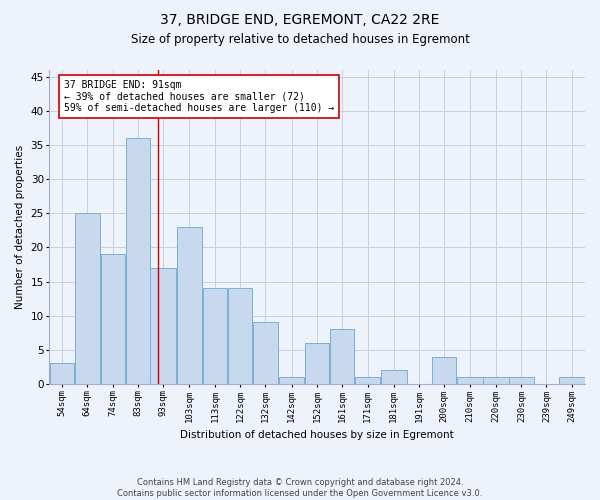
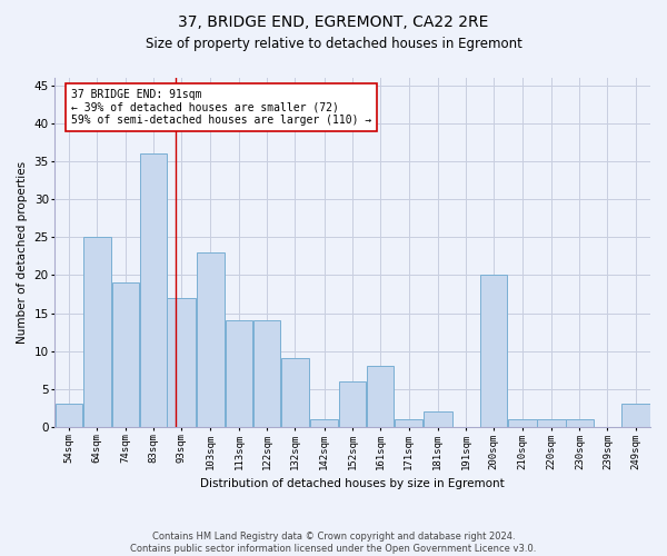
200sqm: 4 -> 20
249sqm: 1 -> 3
